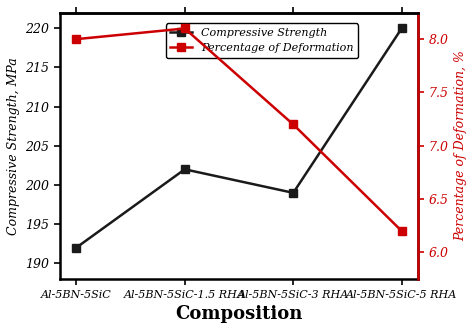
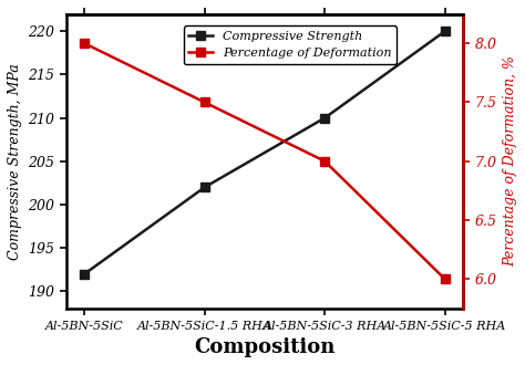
Percentage of Deformation/Al-5BN-5SiC-1.5 RHA: 8.1 -> 7.5
Compressive Strength/Al-5BN-5SiC-3 RHA: 199 -> 210
Percentage of Deformation/Al-5BN-5SiC-3 RHA: 7.2 -> 7.0
Percentage of Deformation/Al-5BN-5SiC-5 RHA: 6.2 -> 6.0
